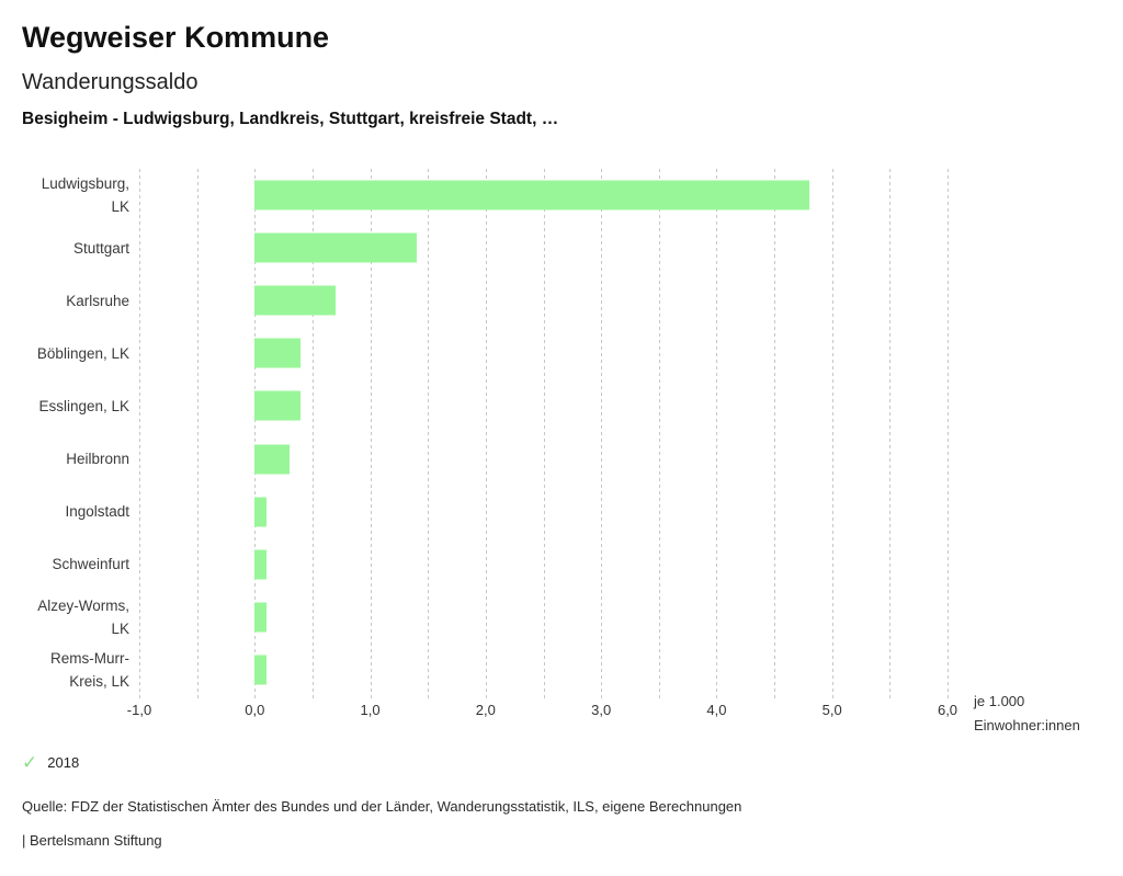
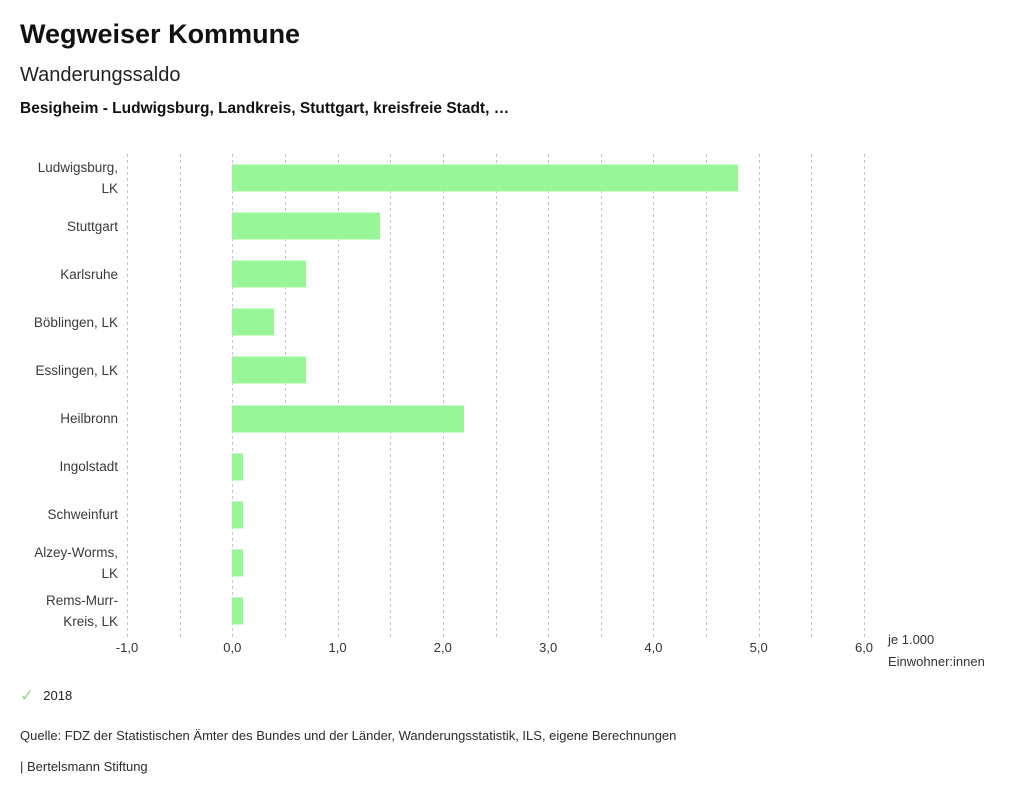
Esslingen, LK: 0,4 -> 0,7
Heilbronn: 0,3 -> 2,2
